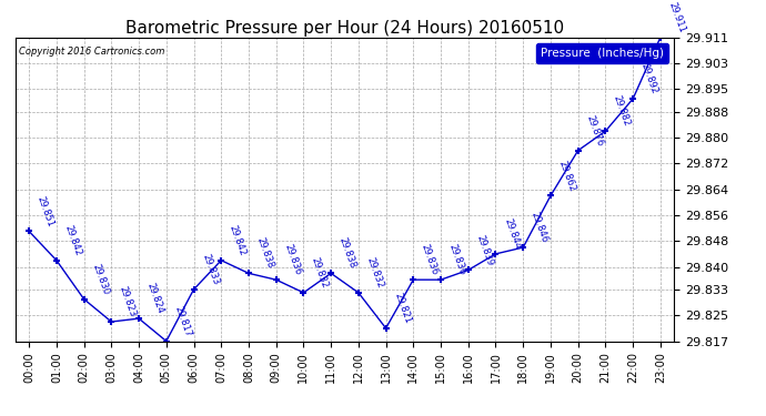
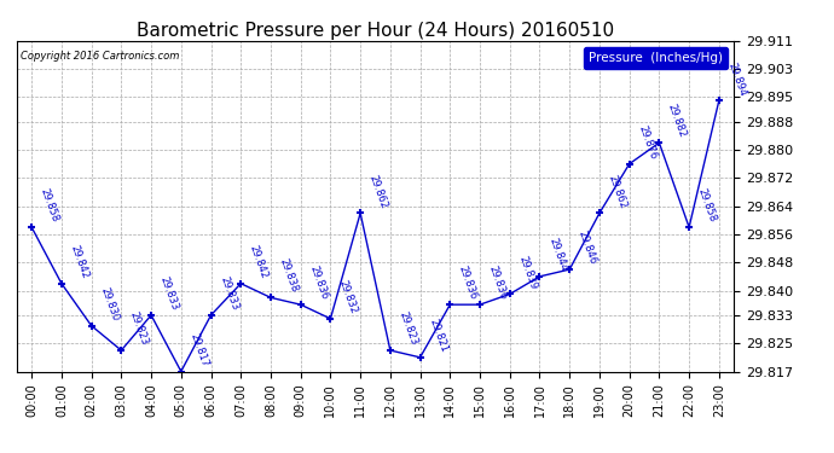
00:00: 29.851 -> 29.858
04:00: 29.824 -> 29.833
11:00: 29.838 -> 29.862
12:00: 29.832 -> 29.823
22:00: 29.892 -> 29.858
23:00: 29.911 -> 29.894
